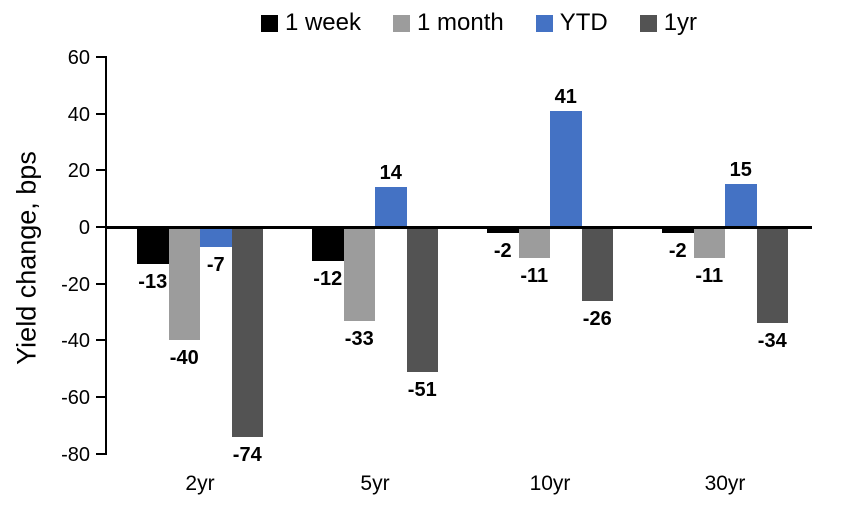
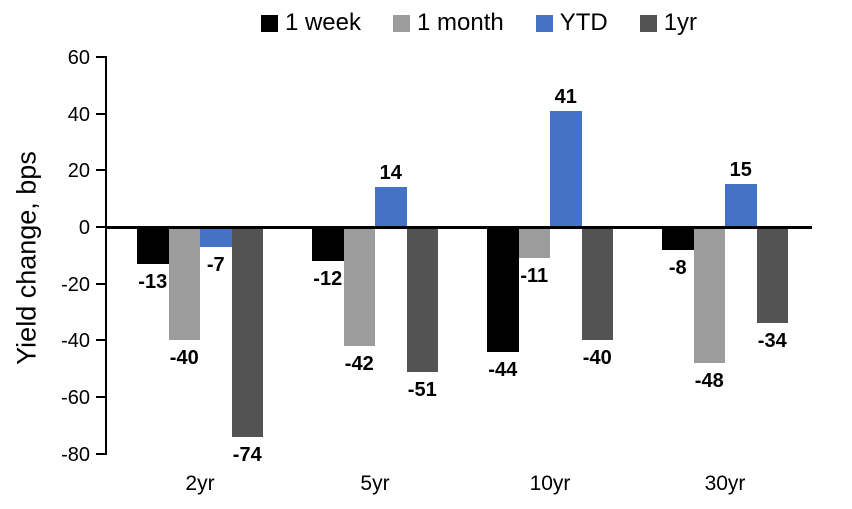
1 month/5yr: -33 -> -42
1 week/10yr: -2 -> -44
1yr/10yr: -26 -> -40
1 week/30yr: -2 -> -8
1 month/30yr: -11 -> -48
